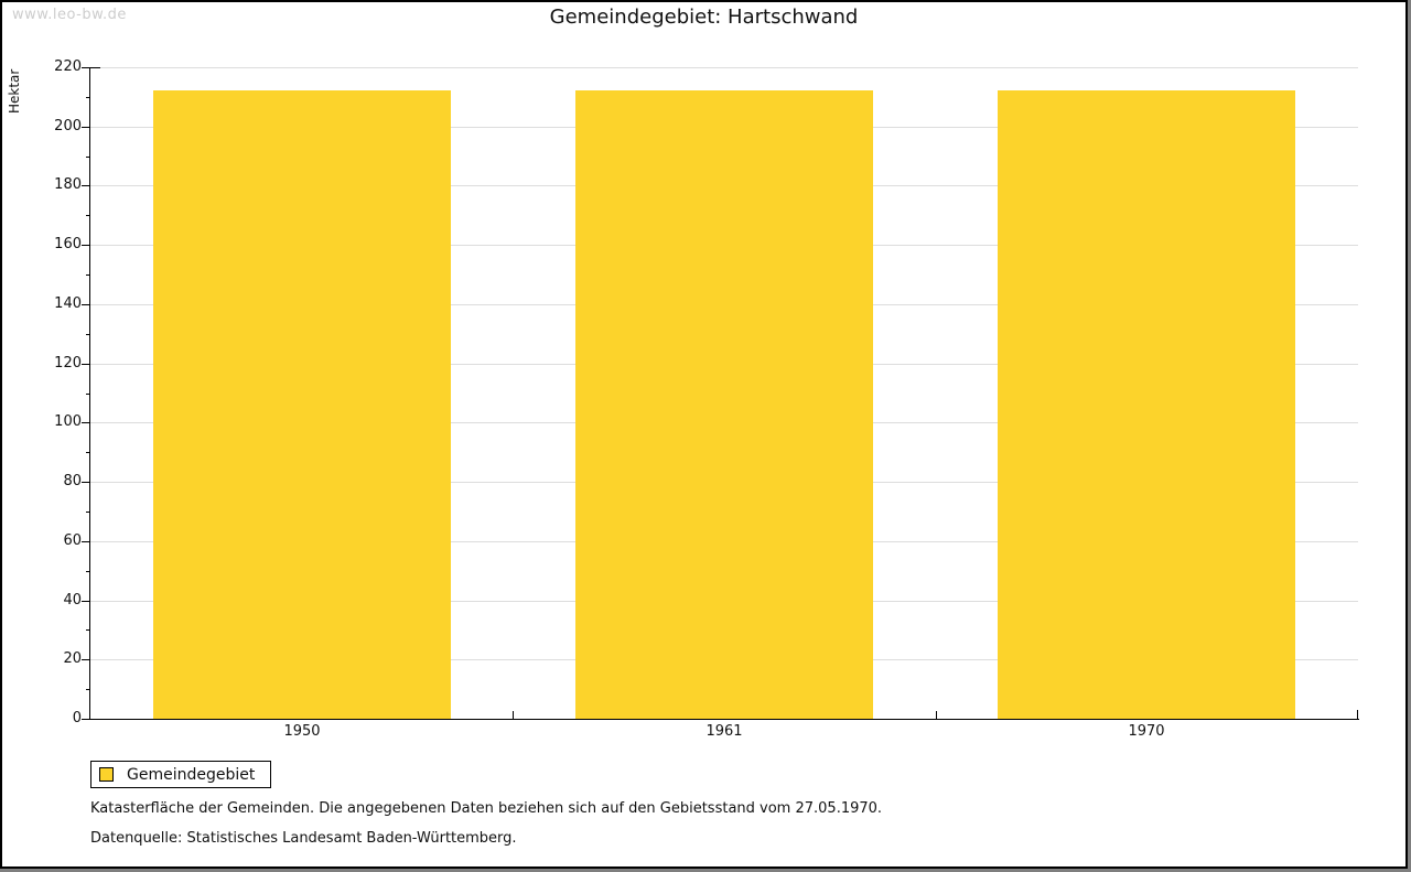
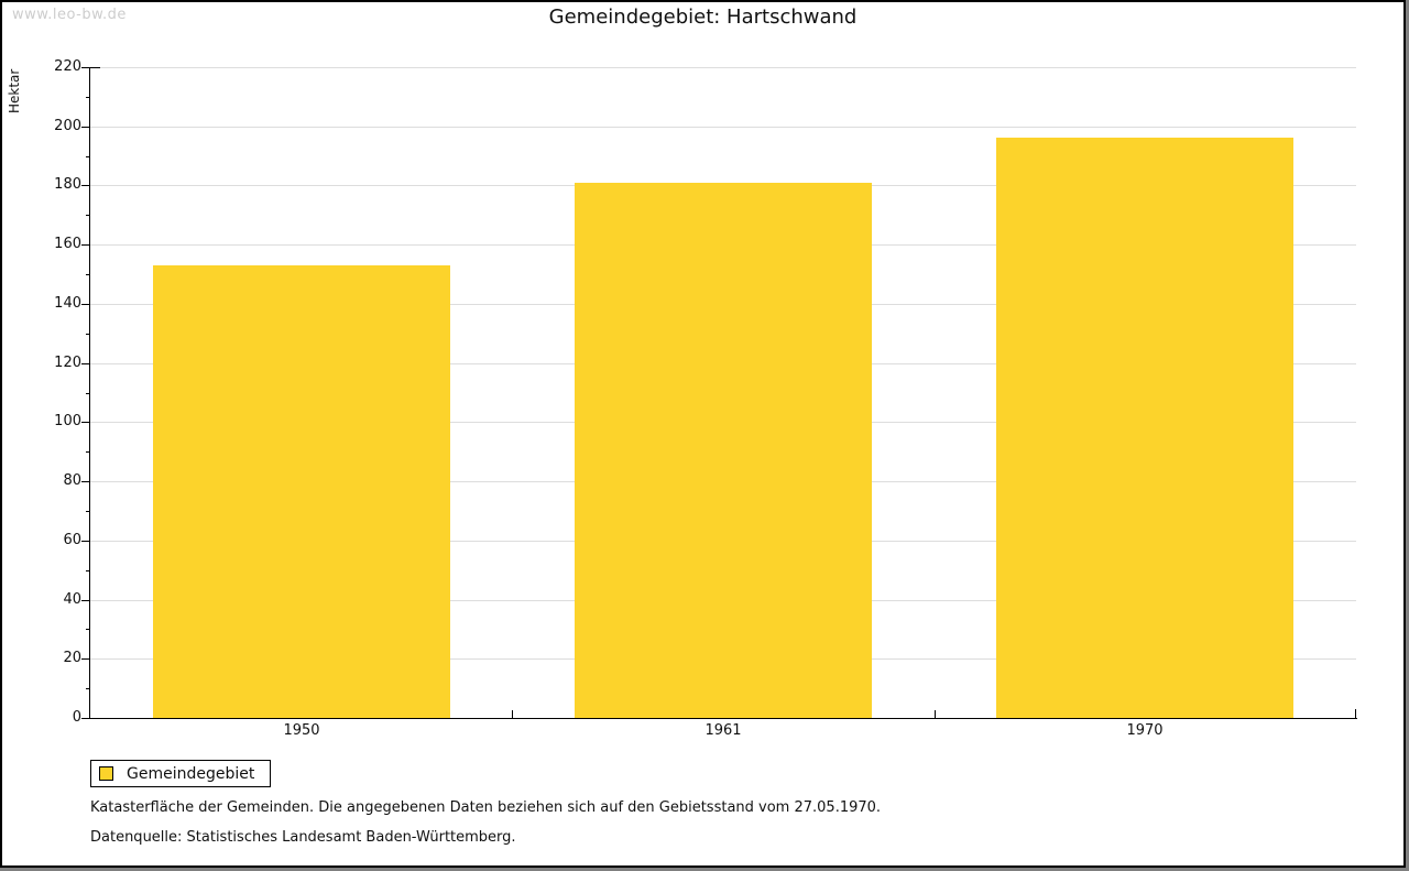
1950: 212 -> 153
1961: 212 -> 181
1970: 212 -> 196
